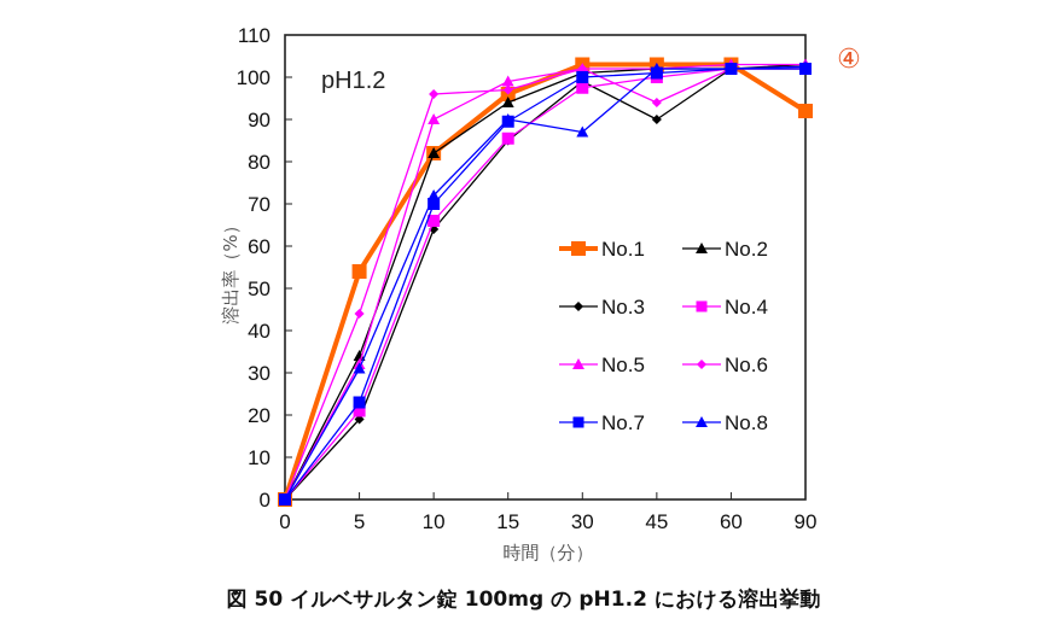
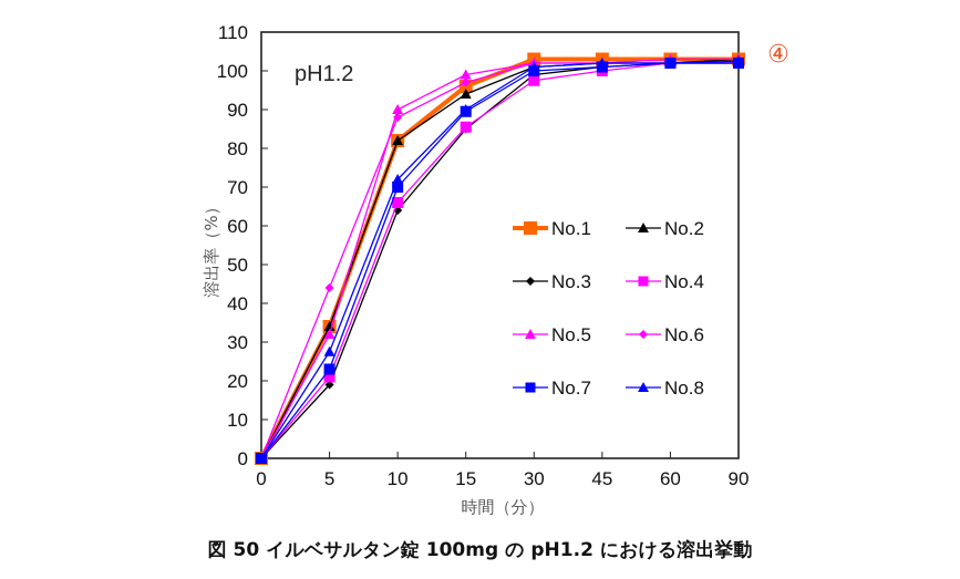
No.1/5: 54 -> 34
No.8/5: 31 -> 28
No.6/10: 96 -> 88
No.8/30: 87 -> 101
No.3/45: 90 -> 101
No.6/45: 94 -> 102
No.1/90: 92 -> 103
